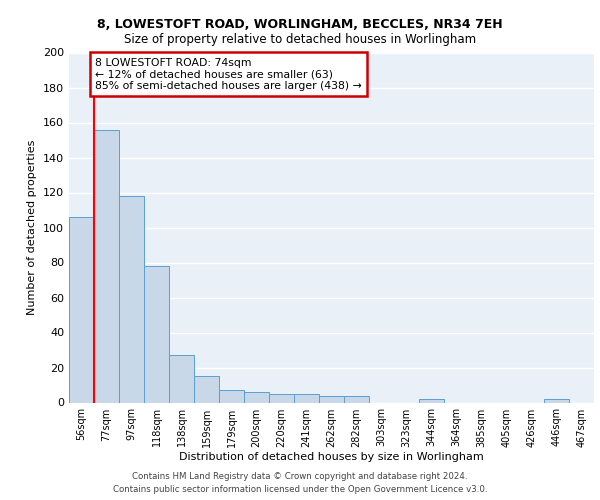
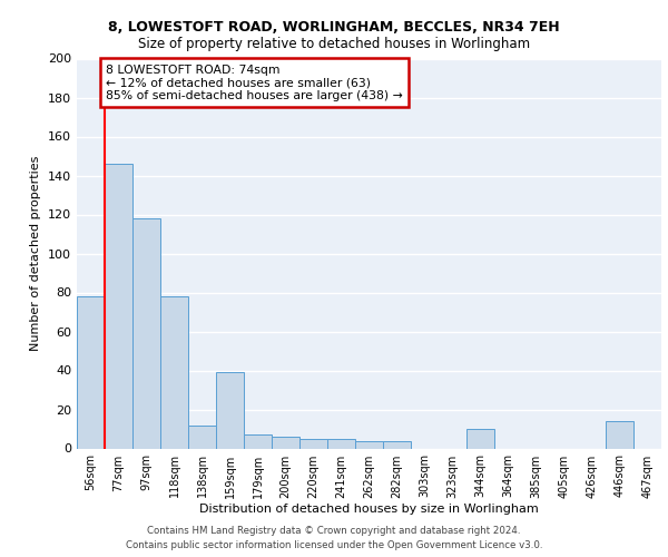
56sqm: 106 -> 78
77sqm: 156 -> 146
138sqm: 27 -> 12
159sqm: 15 -> 39
344sqm: 2 -> 10
446sqm: 2 -> 14
